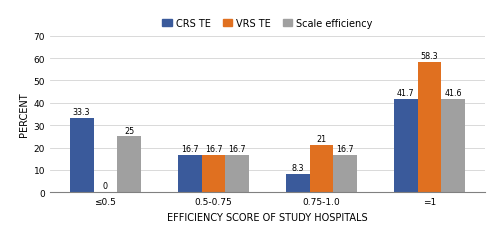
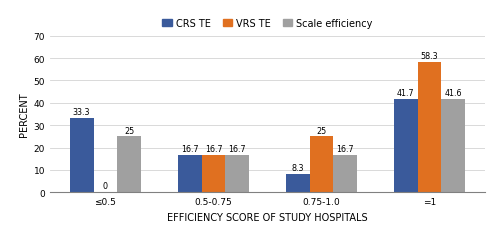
VRS TE/0.75-1.0: 21 -> 25
